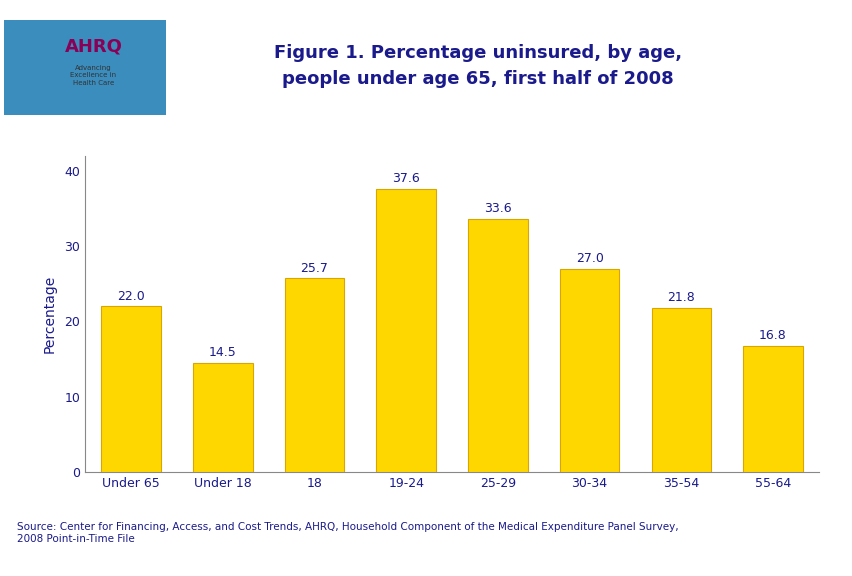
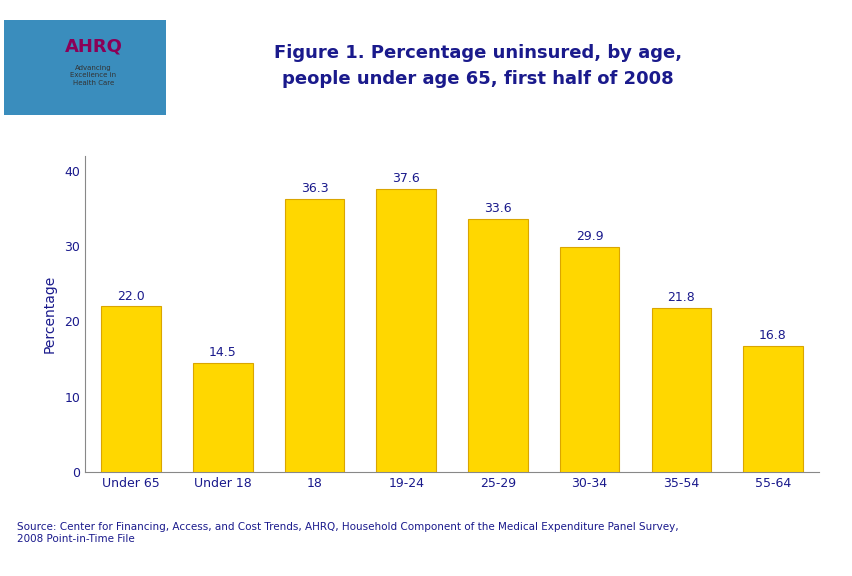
18: 25.7 -> 36.3
30-34: 27.0 -> 29.9
